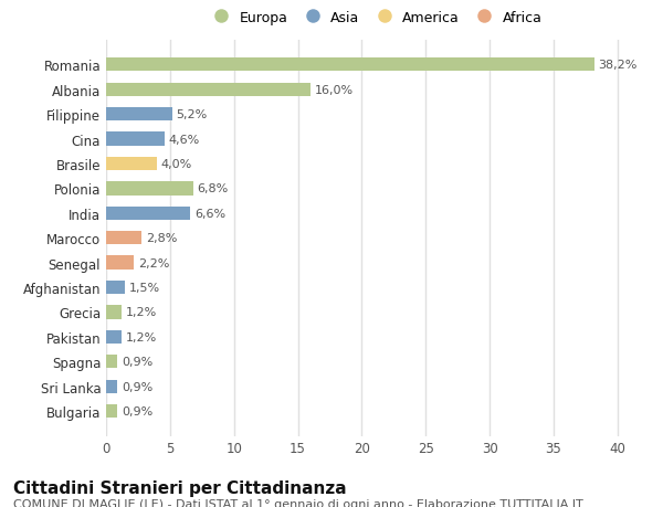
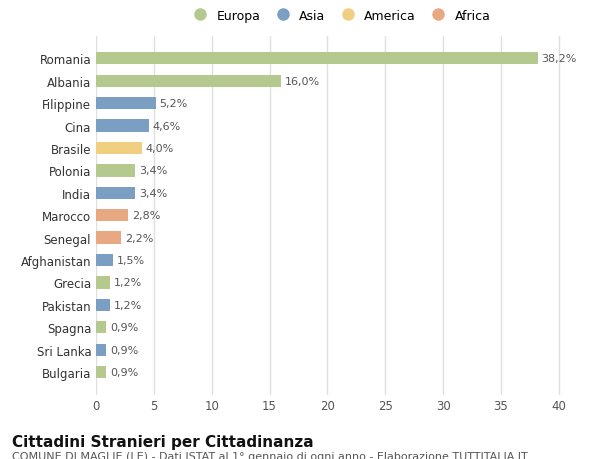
Polonia: 6,8% -> 3,4%
India: 6,6% -> 3,4%
